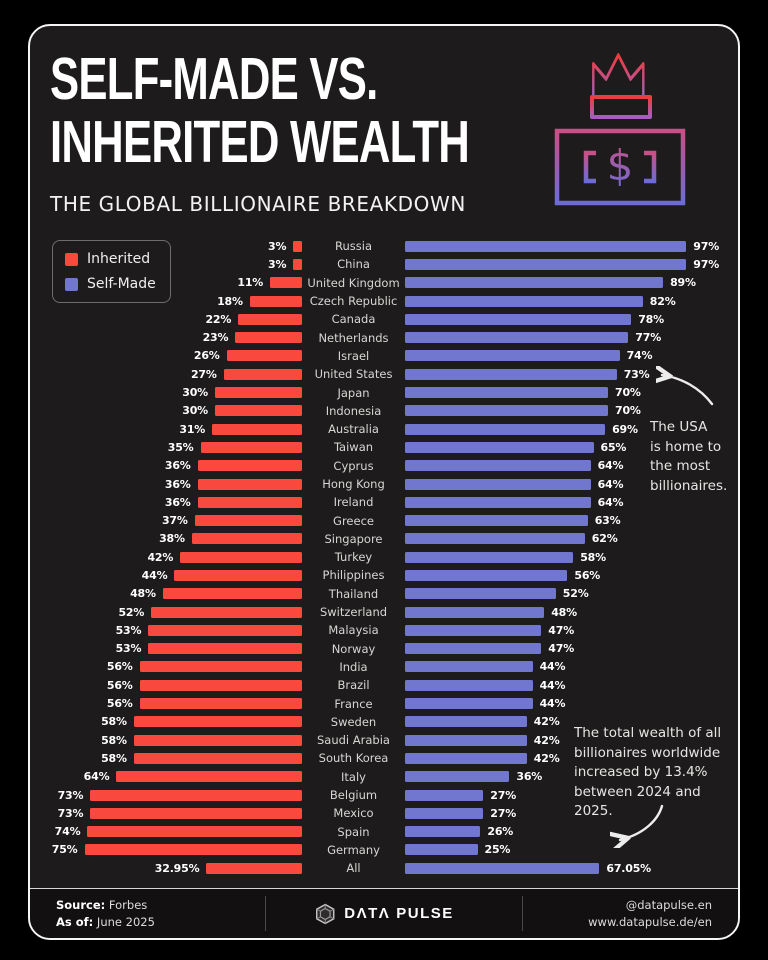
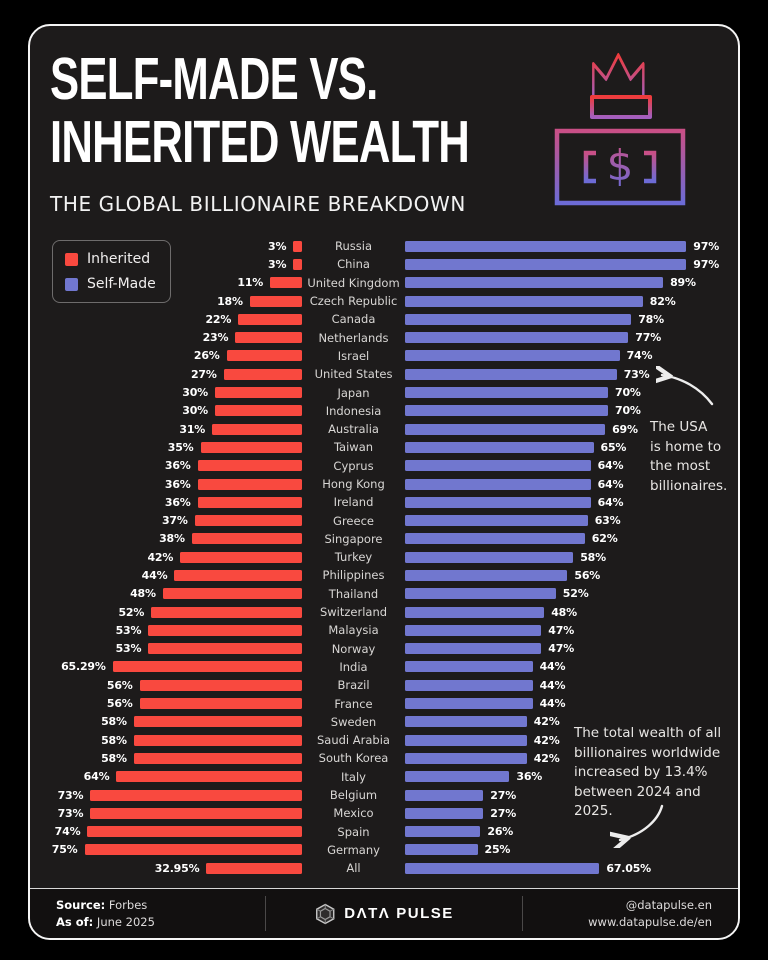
Inherited/India: 56% -> 65.29%
